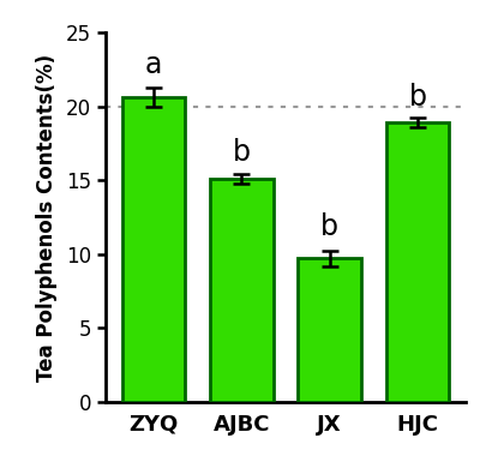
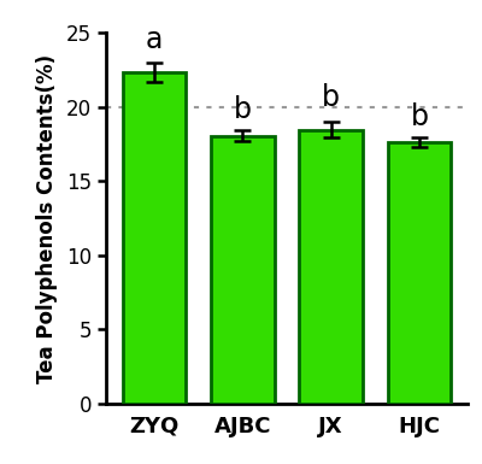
ZYQ: 20.6 -> 22.3
AJBC: 15.1 -> 18.1
JX: 9.7 -> 18.4
HJC: 18.9 -> 17.6
